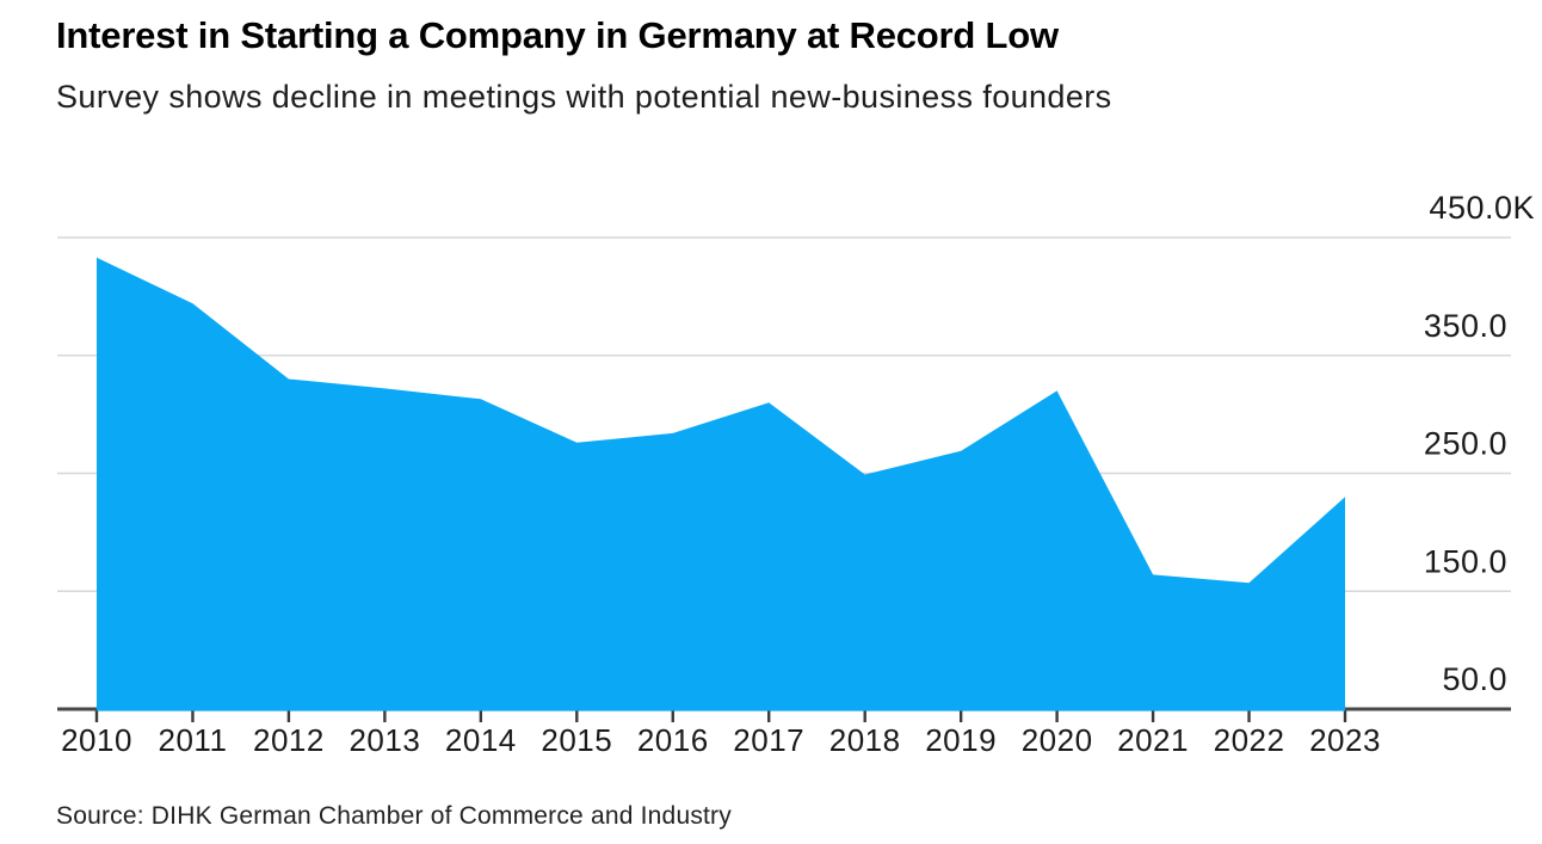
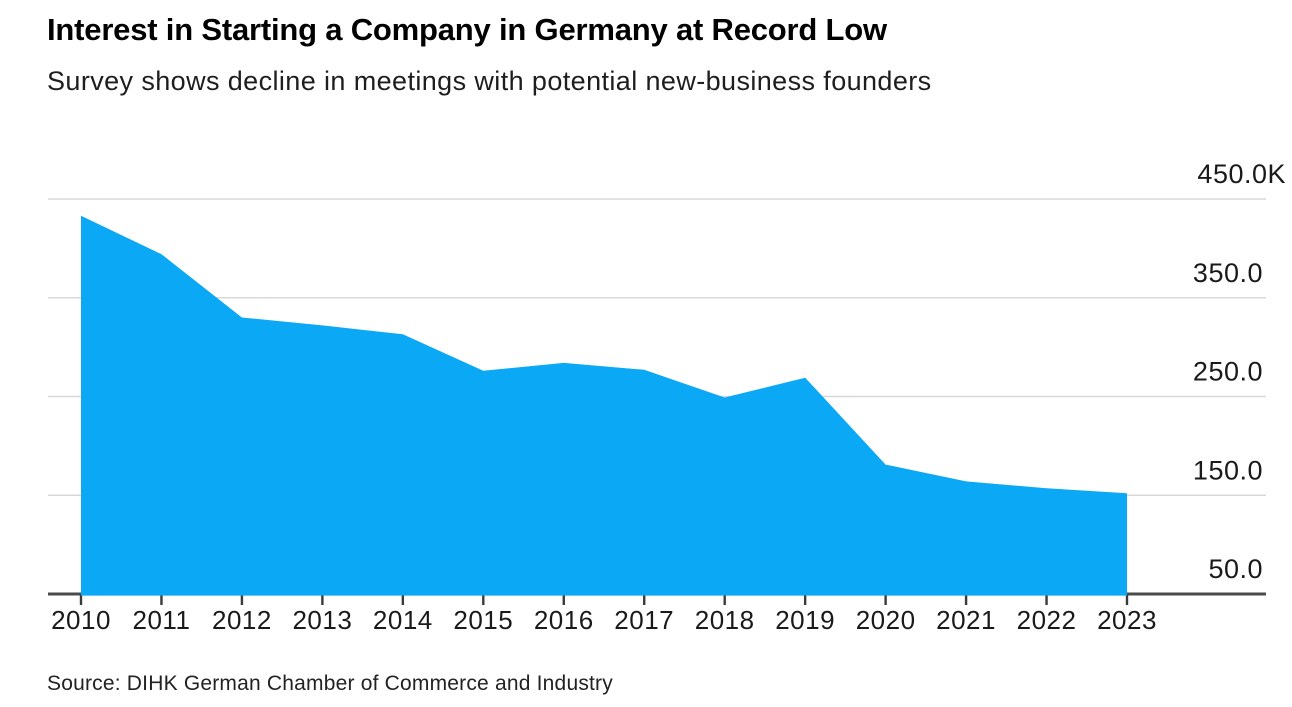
2017: 310 -> 280
2020: 320 -> 180
2023: 230 -> 150
